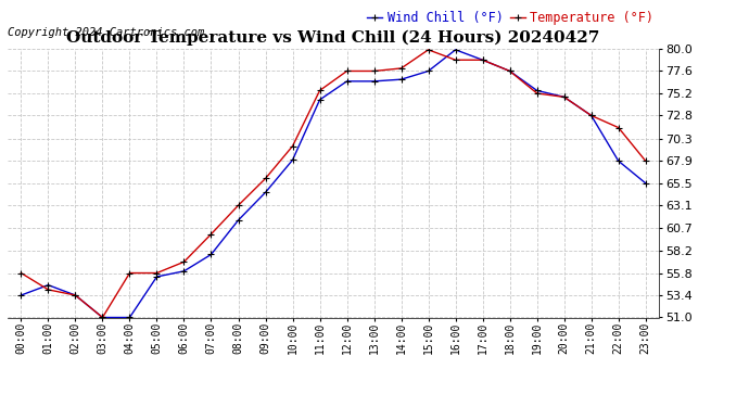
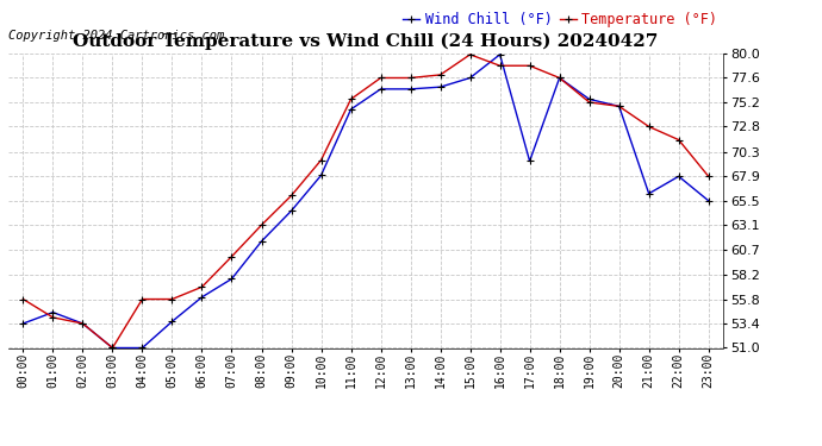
Wind Chill (°F)/05:00: 55.4 -> 53.6
Wind Chill (°F)/17:00: 78.8 -> 69.4
Wind Chill (°F)/21:00: 72.8 -> 66.2
